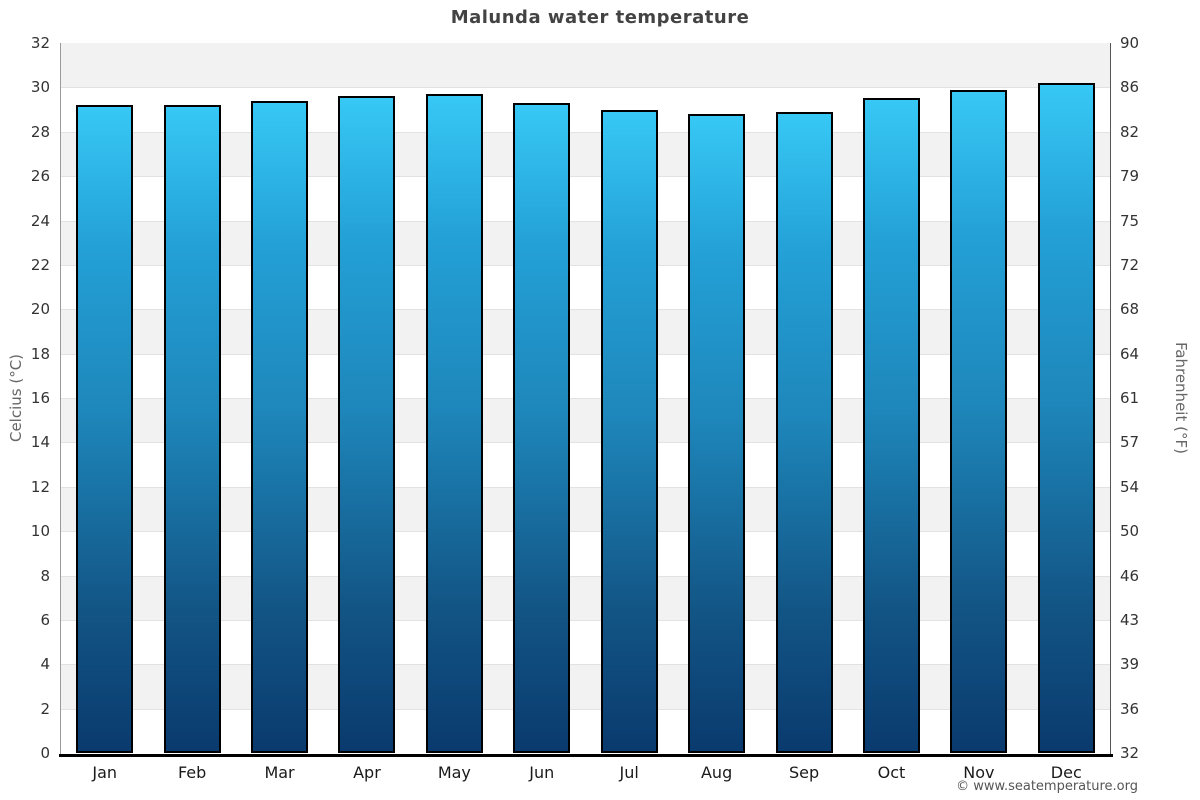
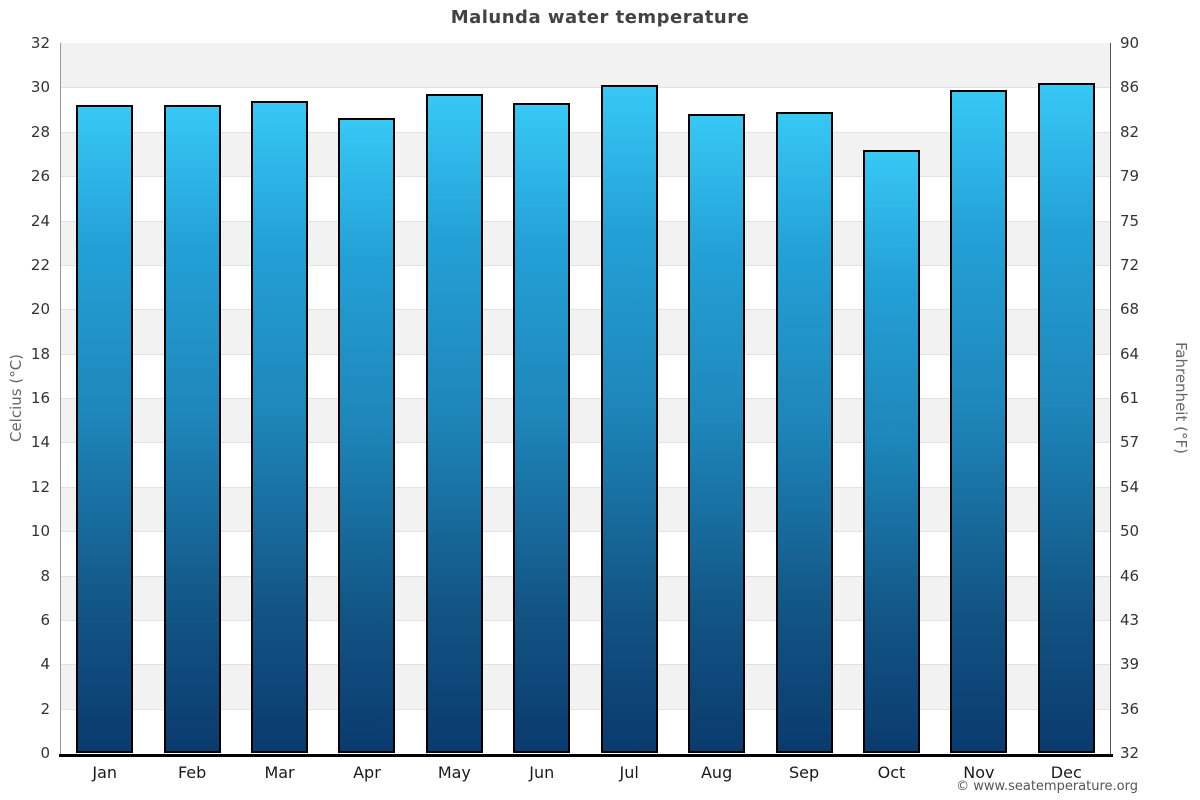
Apr: 29.6 -> 28.6
Jul: 29.0 -> 30.1
Oct: 29.5 -> 27.2
